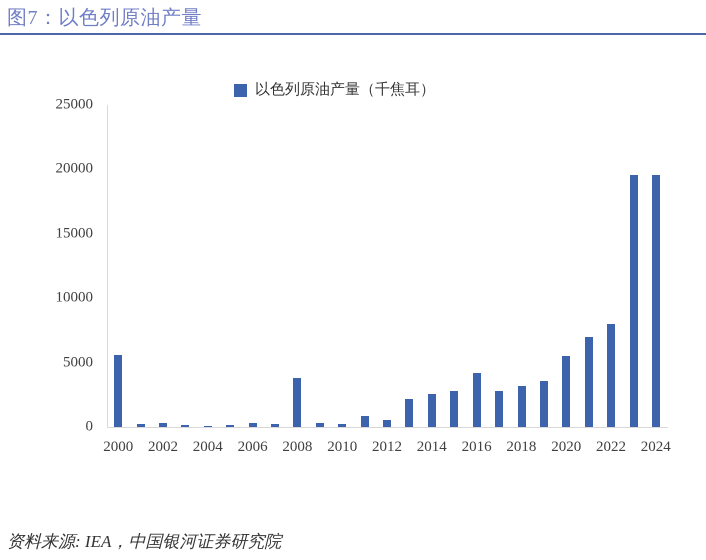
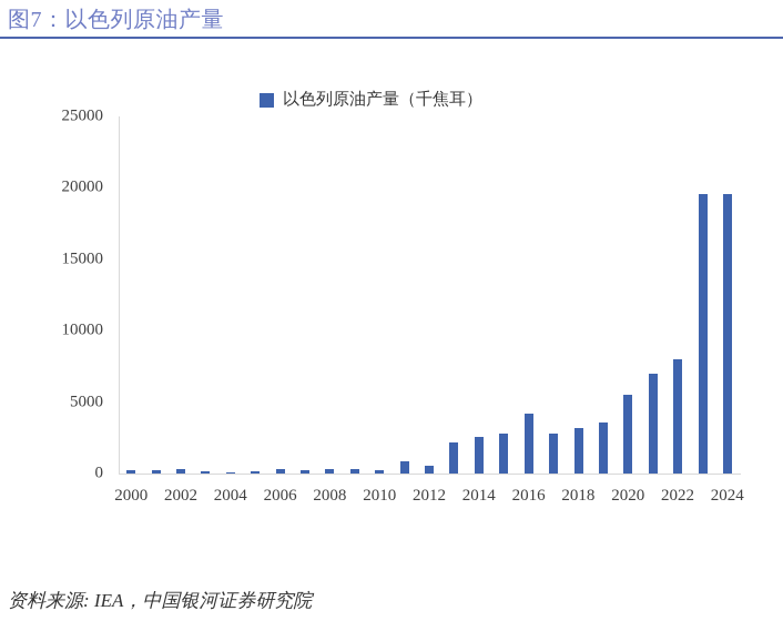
2000: 5600 -> 200
2008: 3800 -> 300
